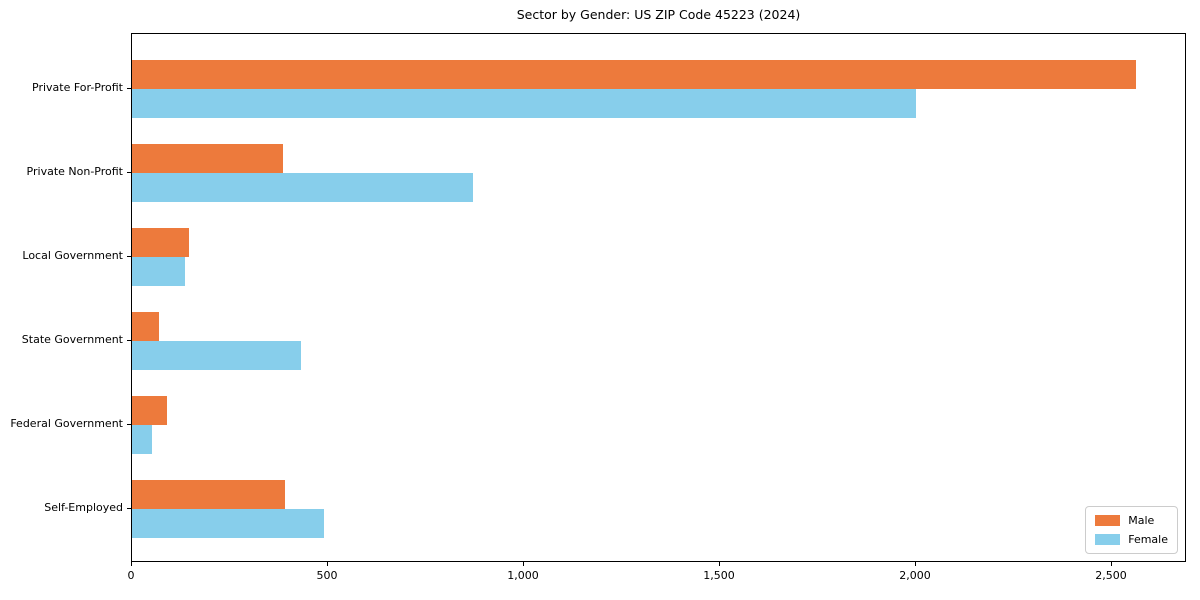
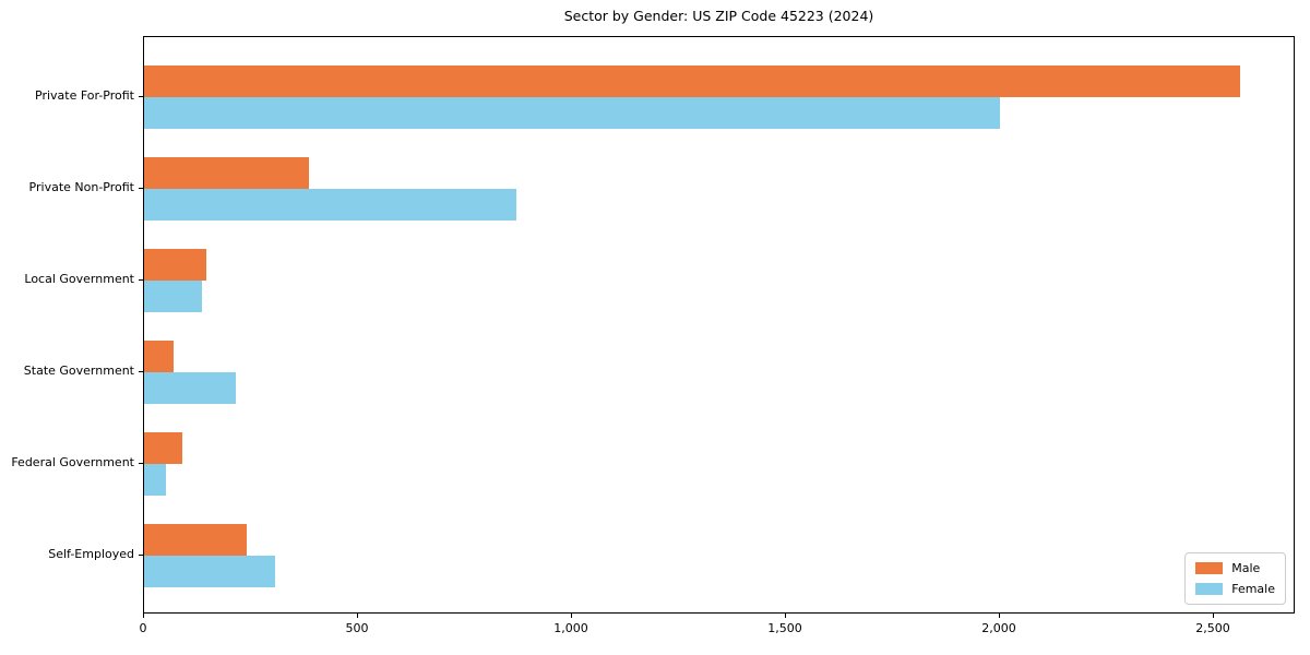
Female/State Government: 430 -> 220
Male/Self-Employed: 390 -> 240
Female/Self-Employed: 490 -> 300
